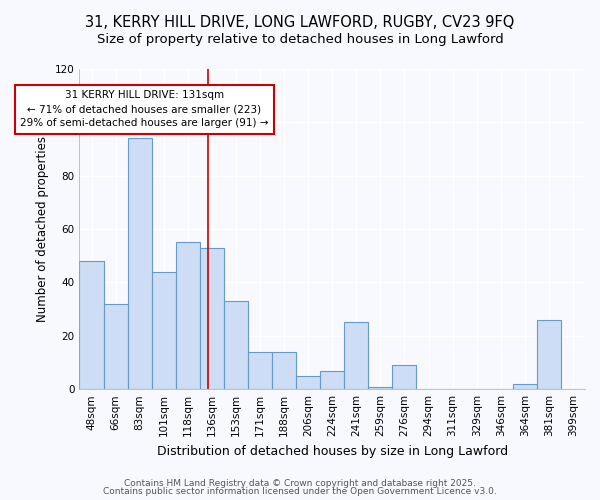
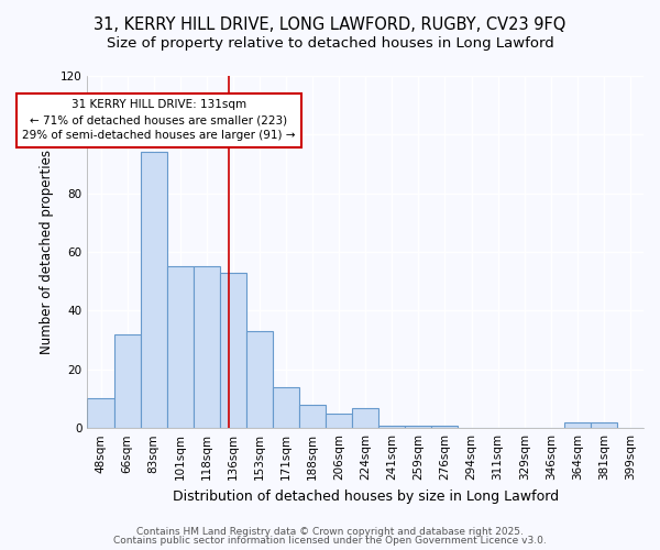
48sqm: 48 -> 10
101sqm: 44 -> 55
188sqm: 14 -> 8
241sqm: 25 -> 1
276sqm: 9 -> 1
381sqm: 26 -> 2
